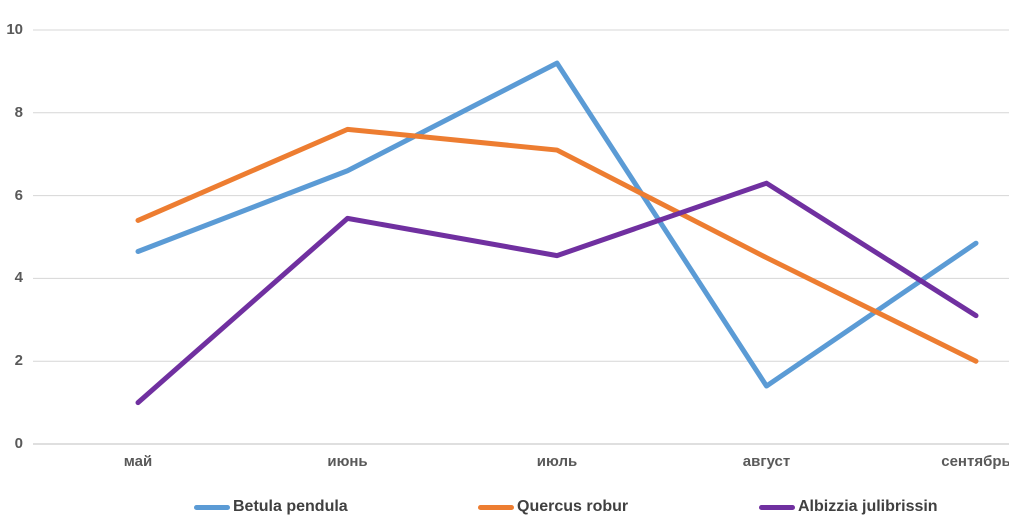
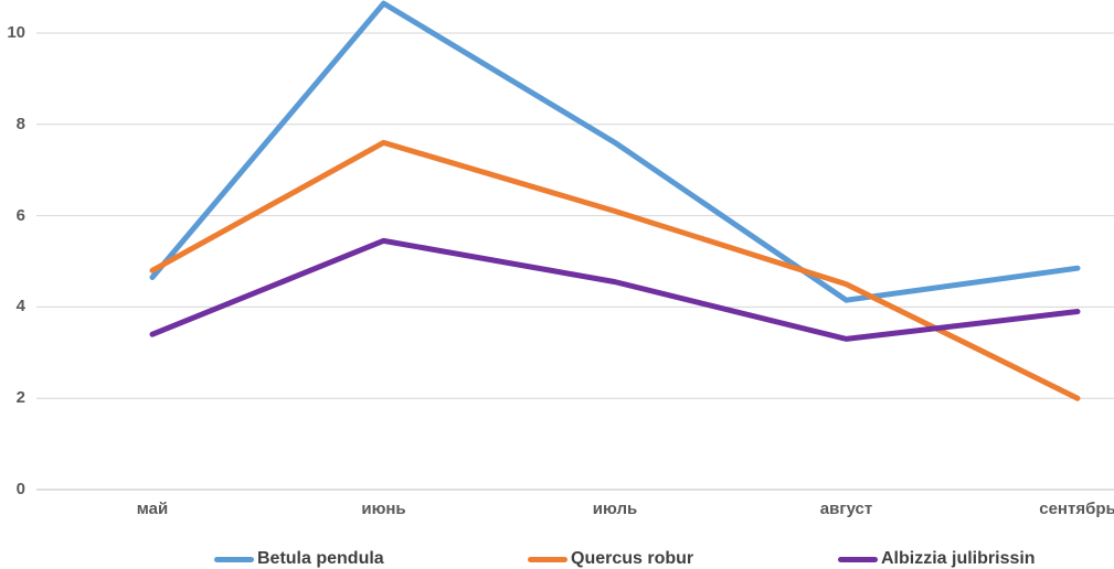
Quercus robur/май: 5.4 -> 4.8
Albizzia julibrissin/май: 1.0 -> 3.4
Betula pendula/июнь: 6.6 -> 10.7
Betula pendula/июль: 9.2 -> 7.6
Quercus robur/июль: 7.1 -> 6.1
Betula pendula/август: 1.4 -> 4.2
Albizzia julibrissin/август: 6.3 -> 3.3
Albizzia julibrissin/сентябрь: 3.1 -> 3.9
